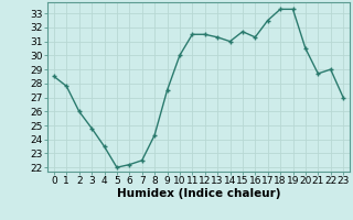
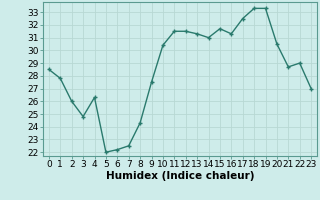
4: 23.5 -> 26.3
10: 30.0 -> 30.4
